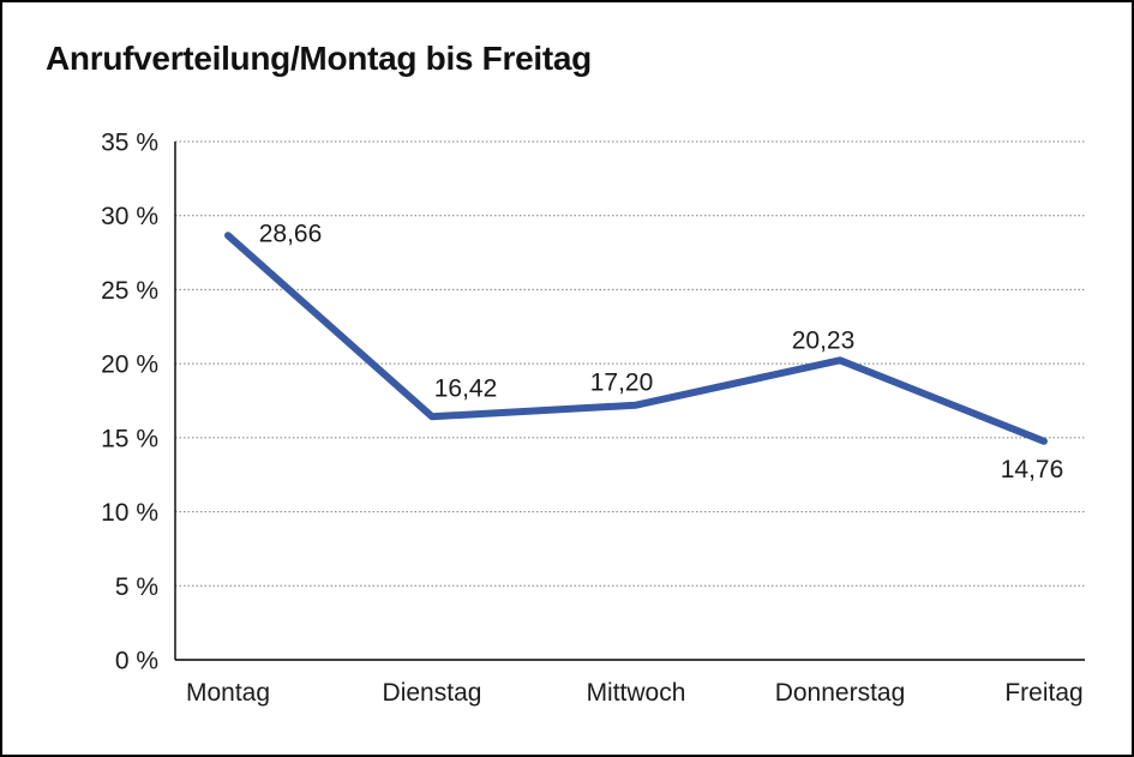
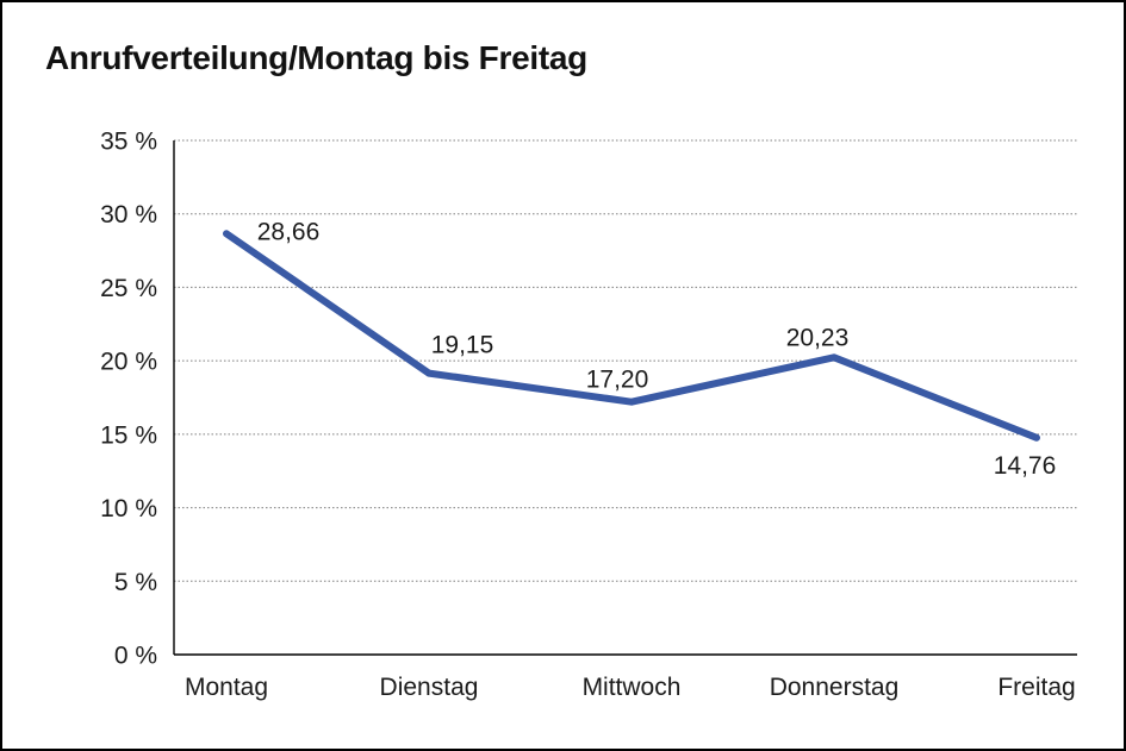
Dienstag: 16,42 -> 19,15
